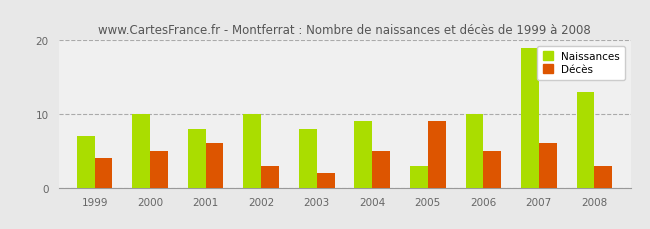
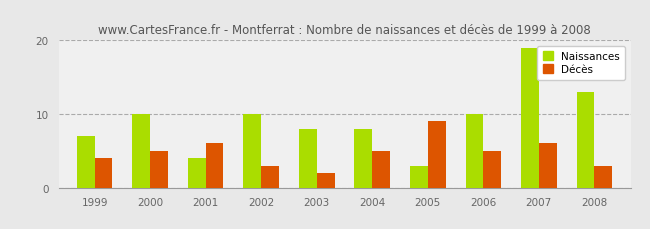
Naissances/2001: 8 -> 4
Naissances/2004: 9 -> 8
